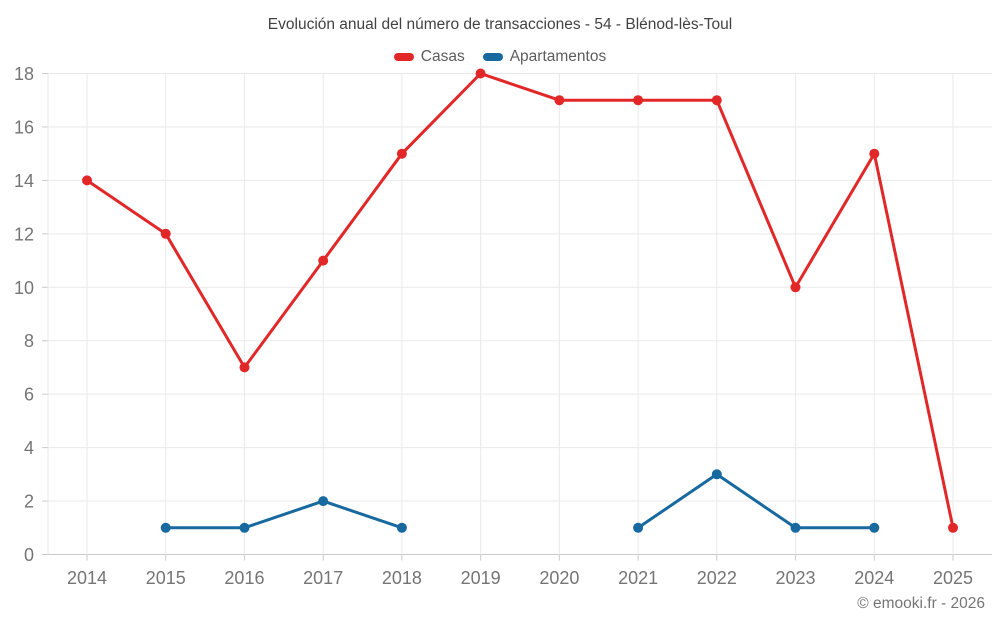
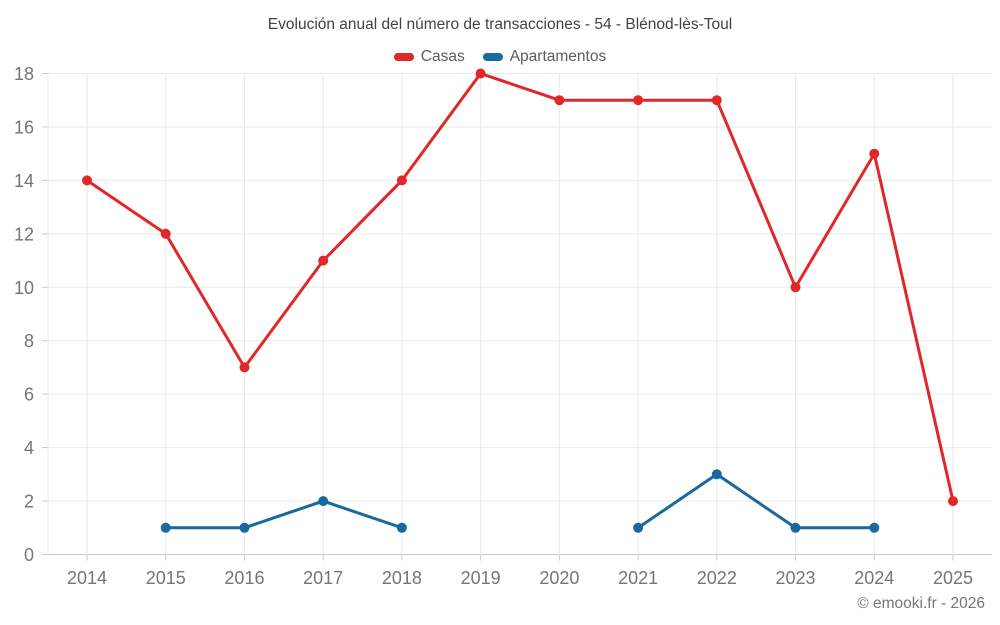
Casas/2018: 15 -> 14
Casas/2025: 1 -> 2
